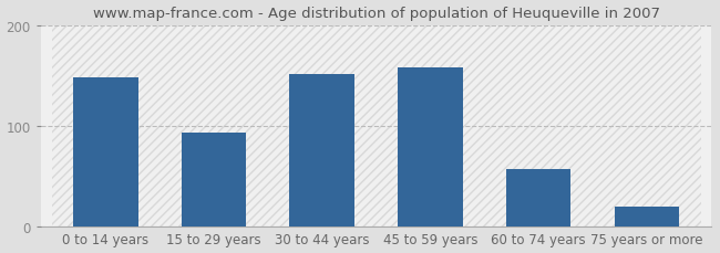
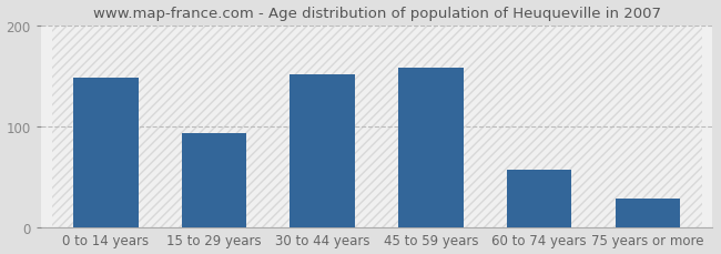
75 years or more: 20 -> 28
